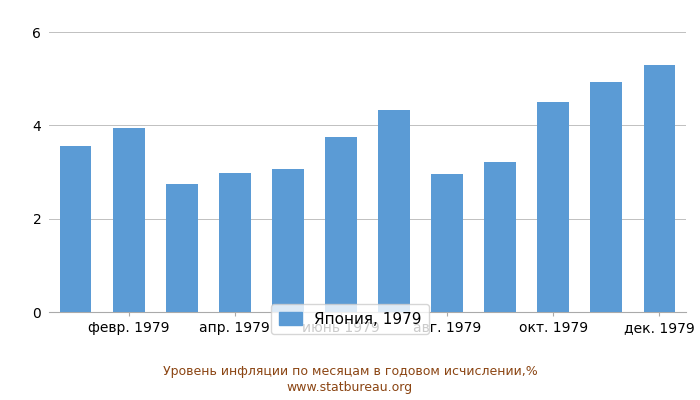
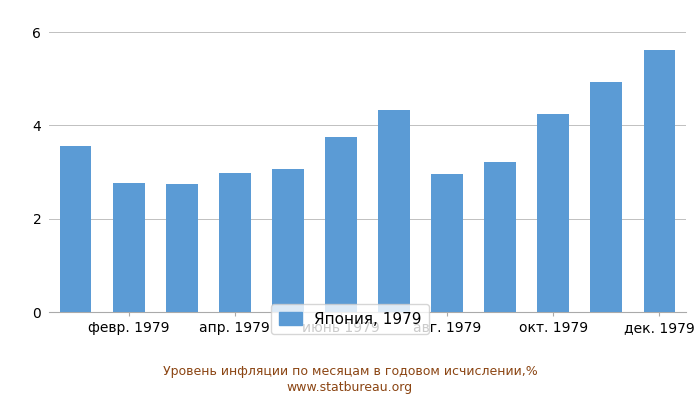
февр. 1979: 3.95 -> 2.77
окт. 1979: 4.50 -> 4.25
дек. 1979: 5.30 -> 5.62
